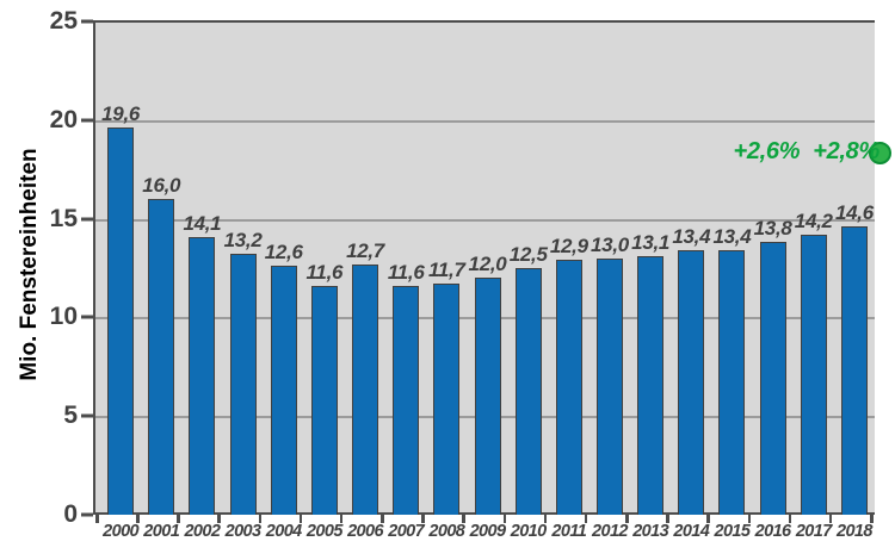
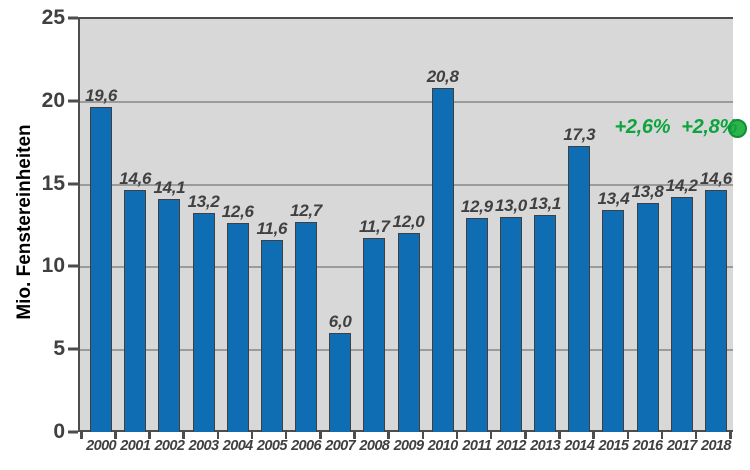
2001: 16,0 -> 14,6
2007: 11,6 -> 6,0
2010: 12,5 -> 20,8
2014: 13,4 -> 17,3
